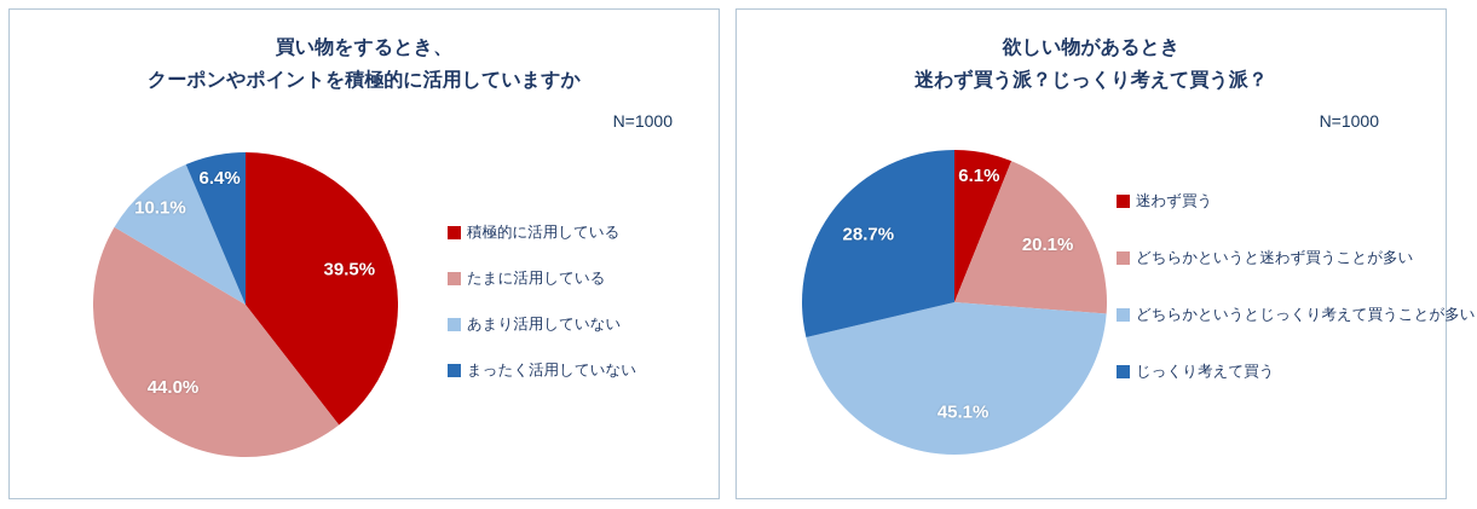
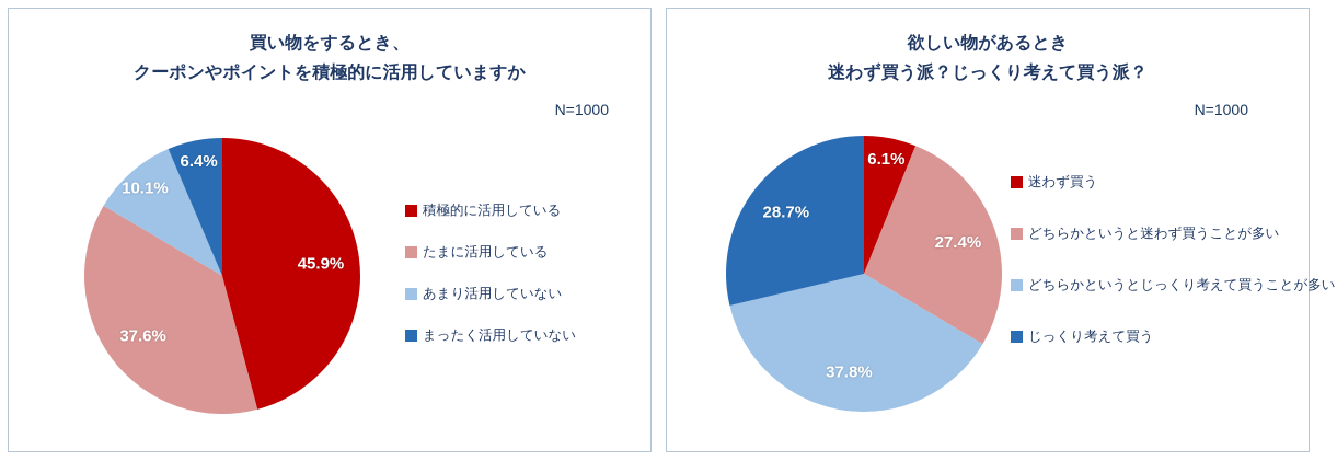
買い物をするとき、 クーポンやポイントを積極的に活用していますか/積極的に活用している: 39.5% -> 45.9%
買い物をするとき、 クーポンやポイントを積極的に活用していますか/たまに活用している: 44.0% -> 37.6%
欲しい物があるとき 迷わず買う派？じっくり考えて買う派？/どちらかというと迷わず買うことが多い: 20.1% -> 27.4%
欲しい物があるとき 迷わず買う派？じっくり考えて買う派？/どちらかというとじっくり考えて買うことが多い: 45.1% -> 37.8%
